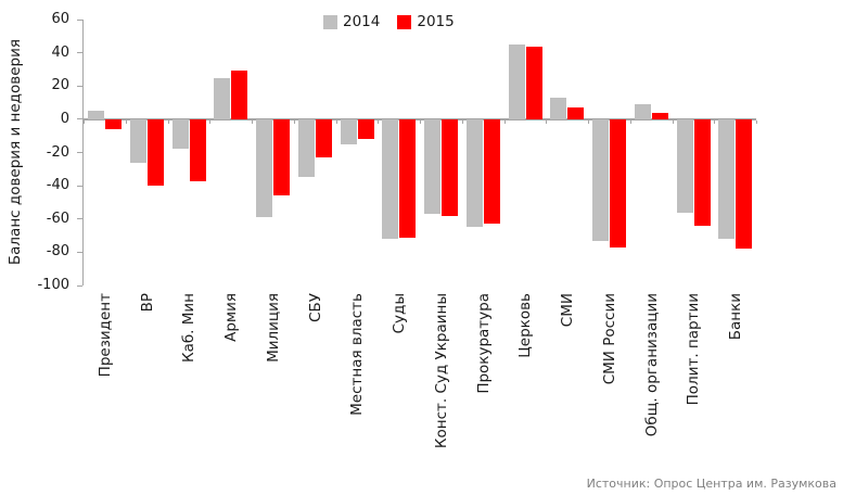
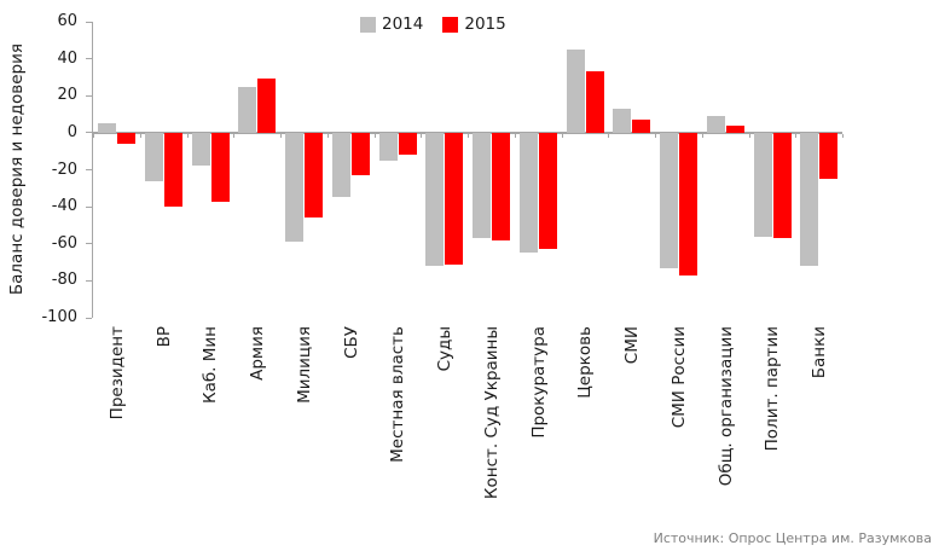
2015/Церковь: 44 -> 33
2015/Полит. партии: -64 -> -57
2015/Банки: -78 -> -25
